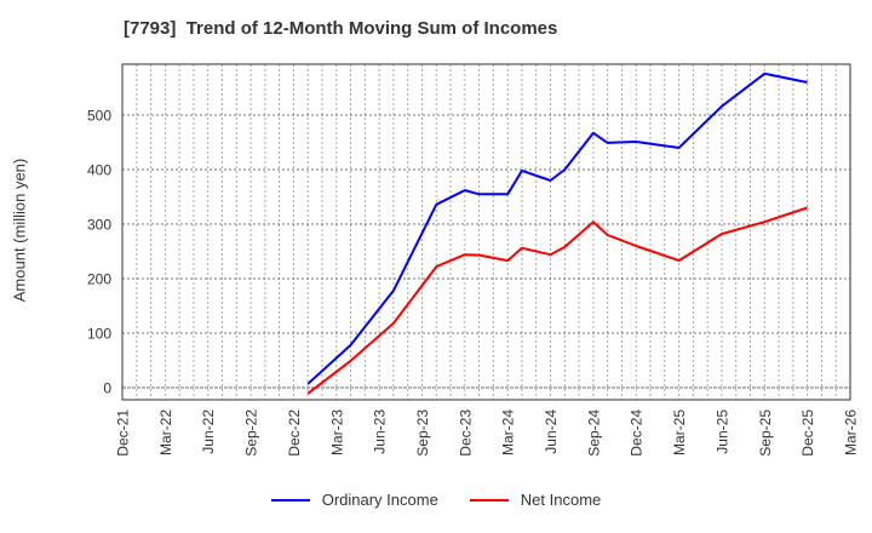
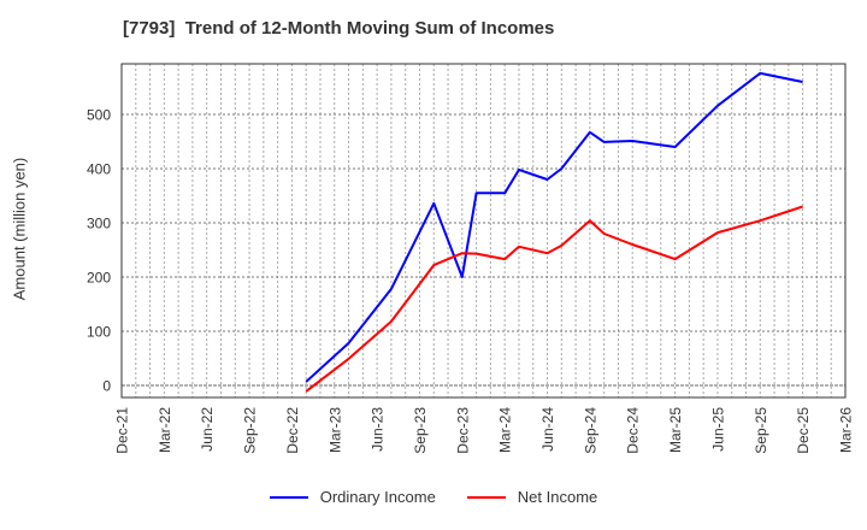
Ordinary Income/Dec-23: 360 -> 200
